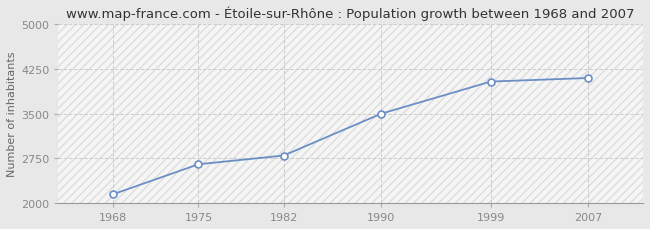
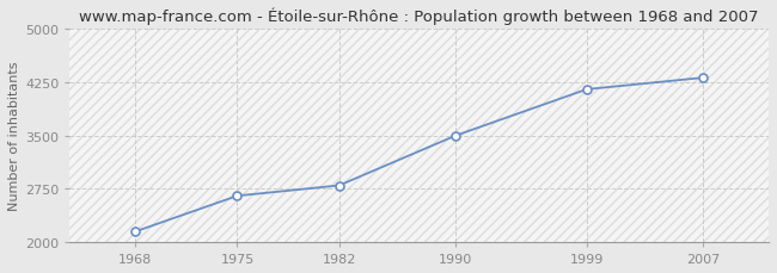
1999: 4040 -> 4150
2007: 4100 -> 4320
